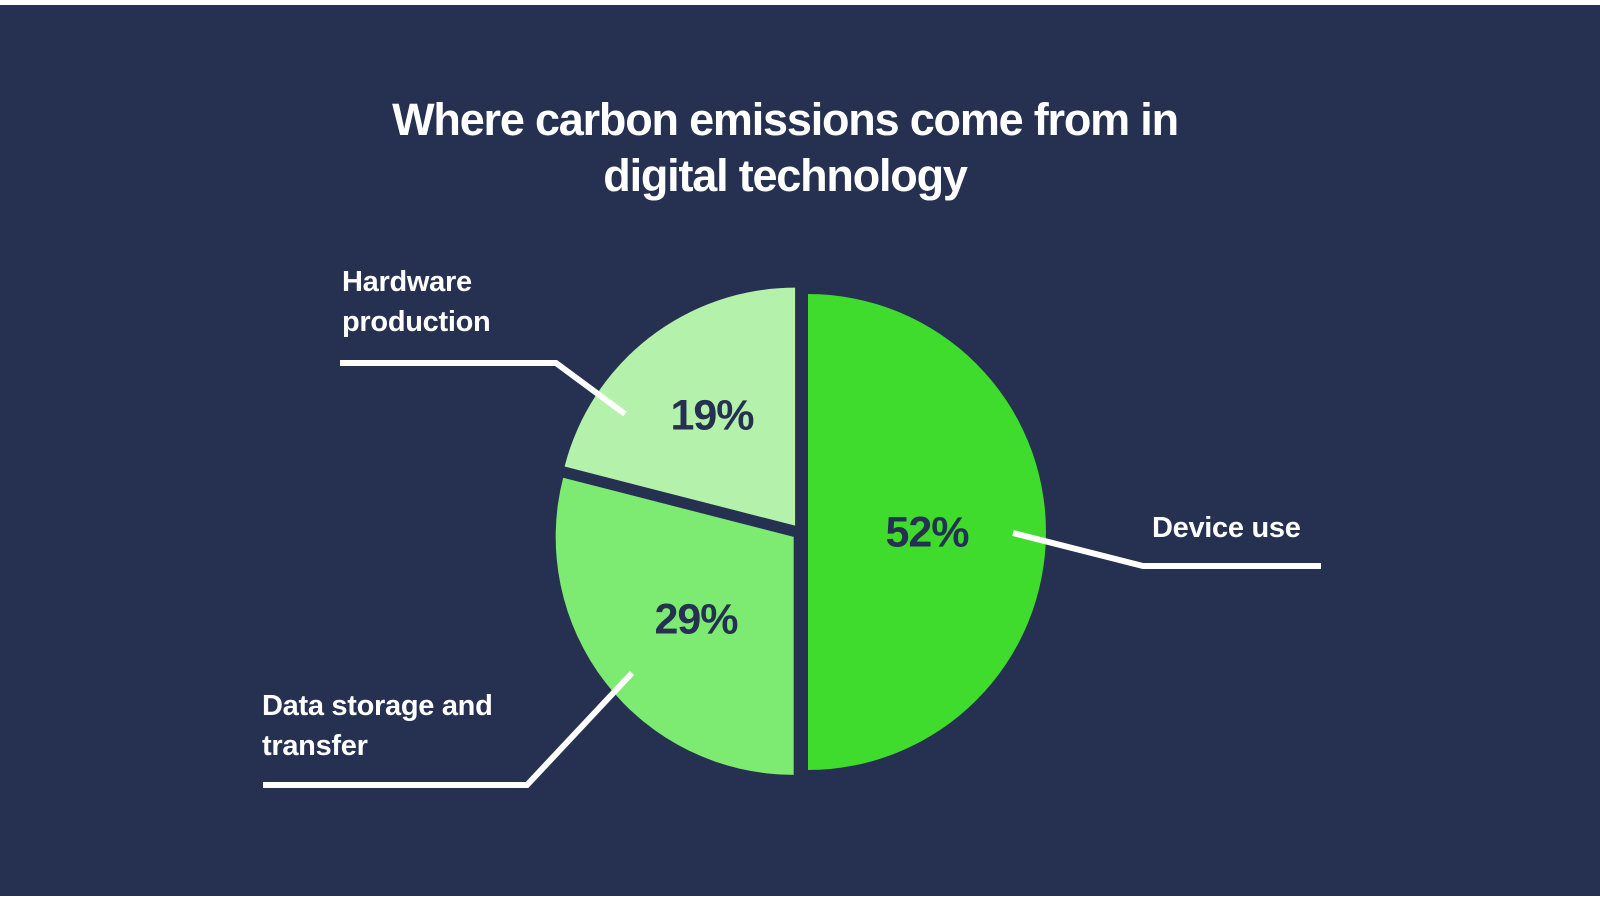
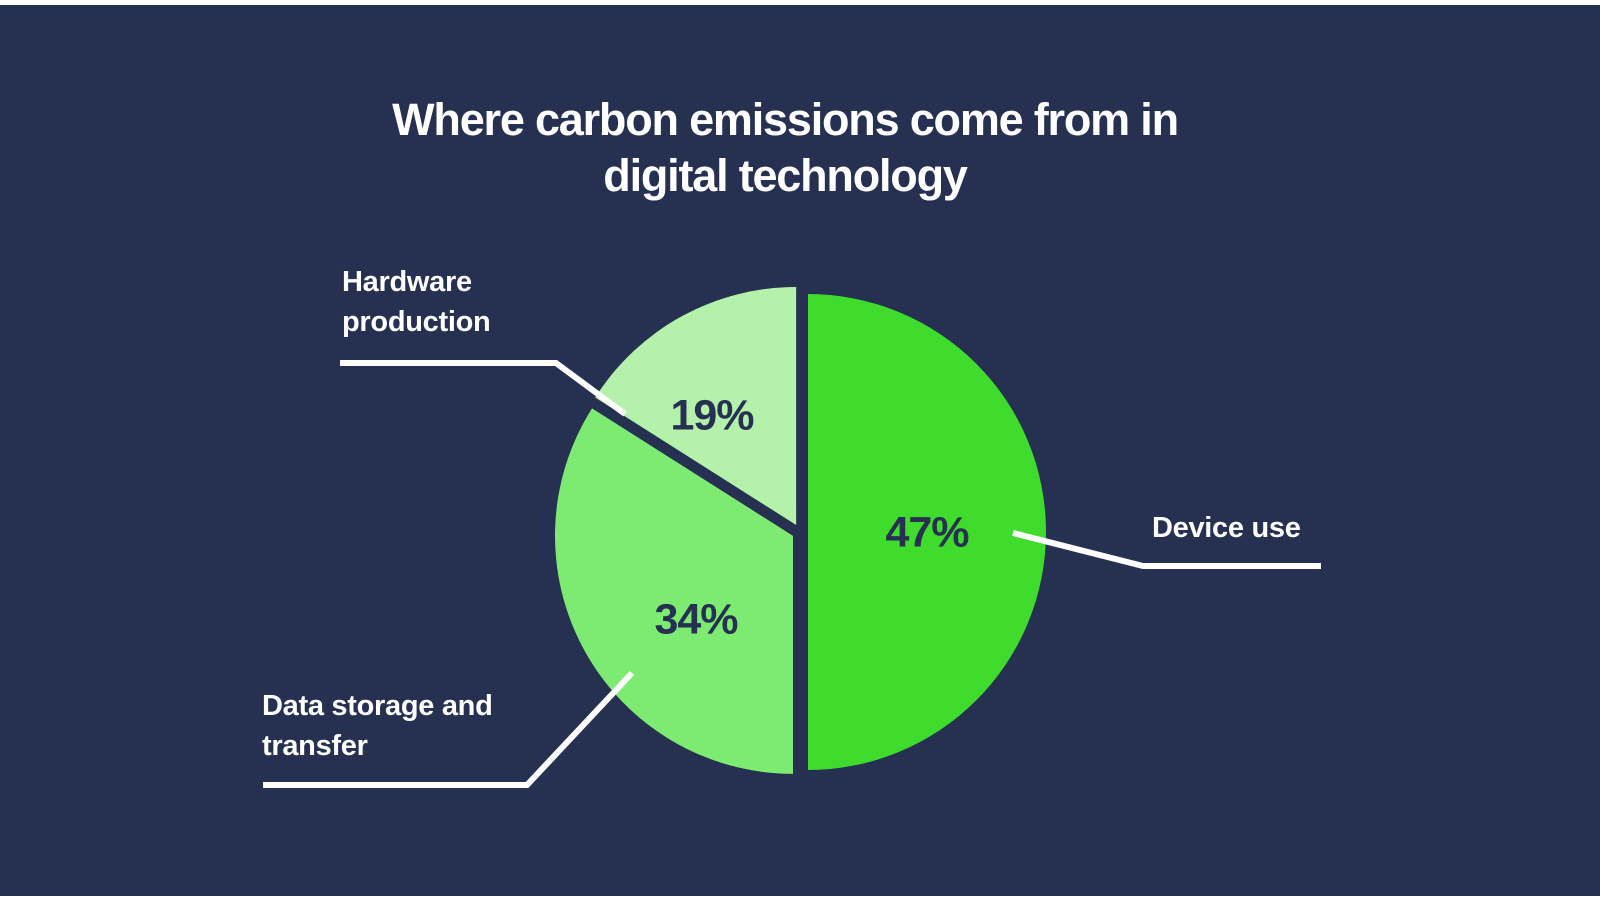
Device use: 52% -> 47%
Data storage and transfer: 29% -> 34%
